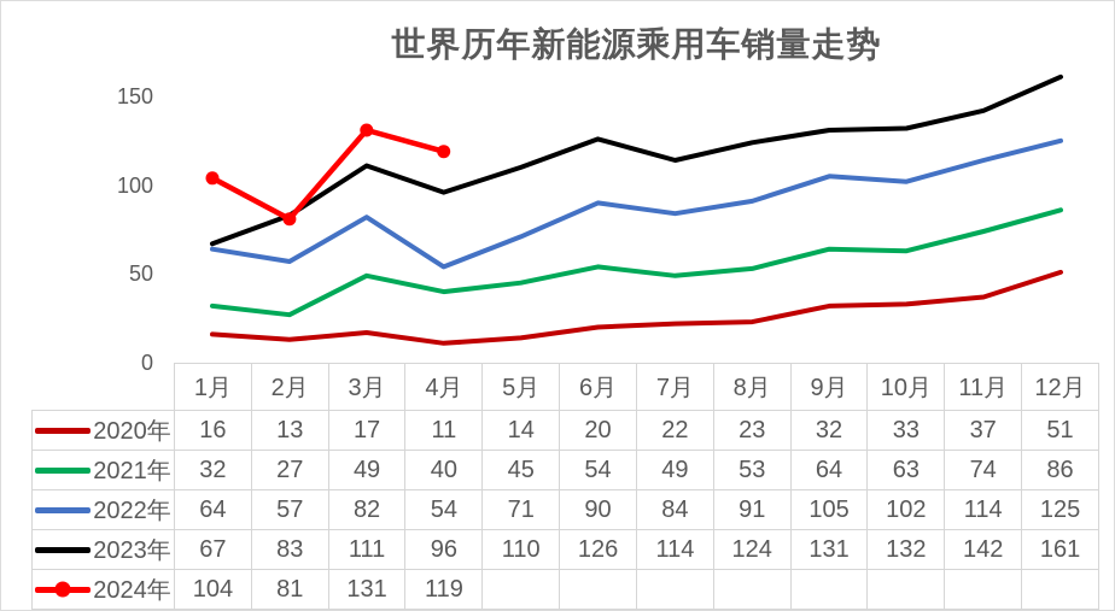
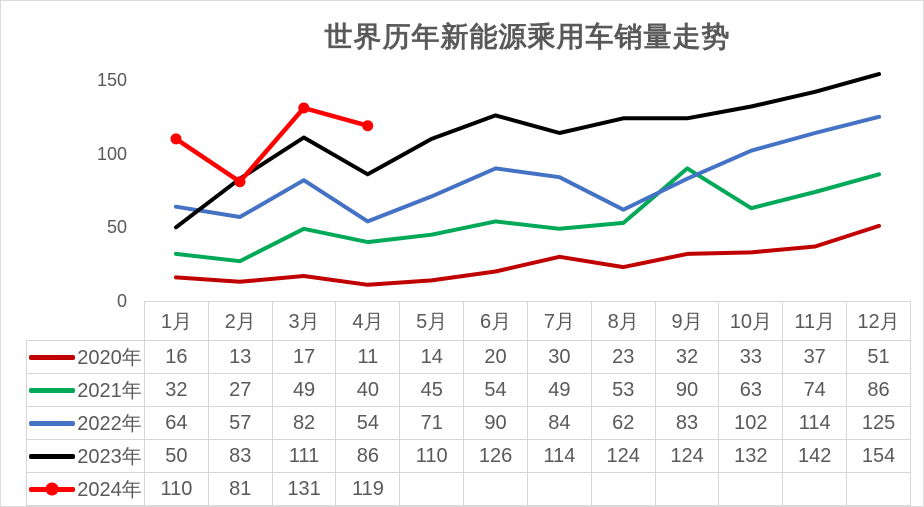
2023年/1月: 67 -> 50
2024年/1月: 104 -> 110
2023年/4月: 96 -> 86
2020年/7月: 22 -> 30
2022年/8月: 91 -> 62
2021年/9月: 64 -> 90
2022年/9月: 105 -> 83
2023年/9月: 131 -> 124
2023年/12月: 161 -> 154
